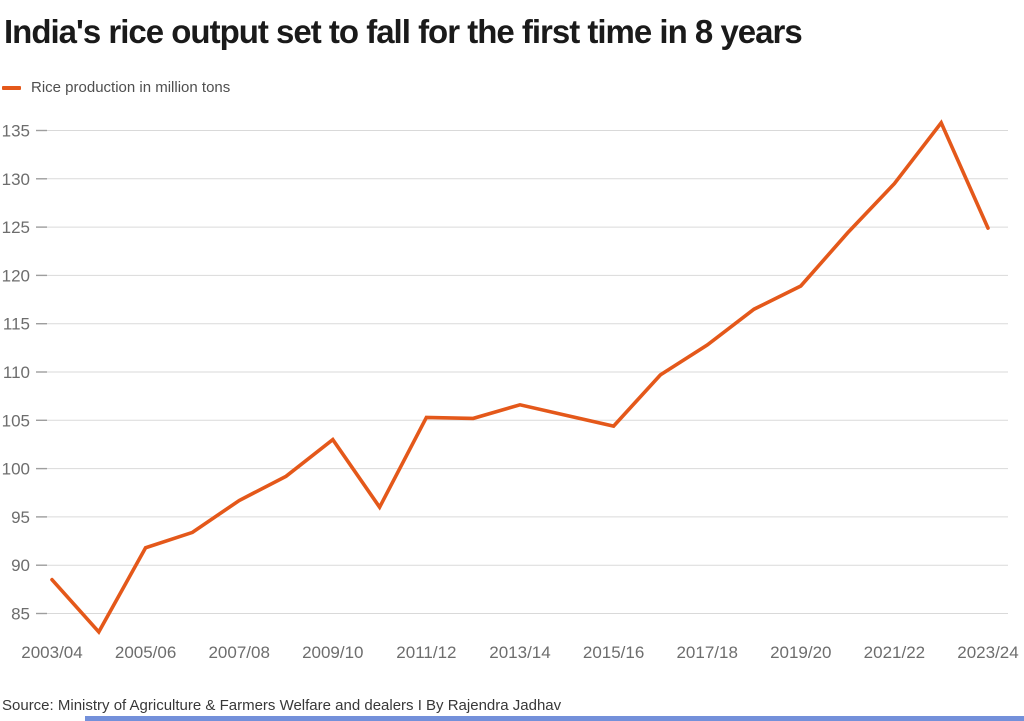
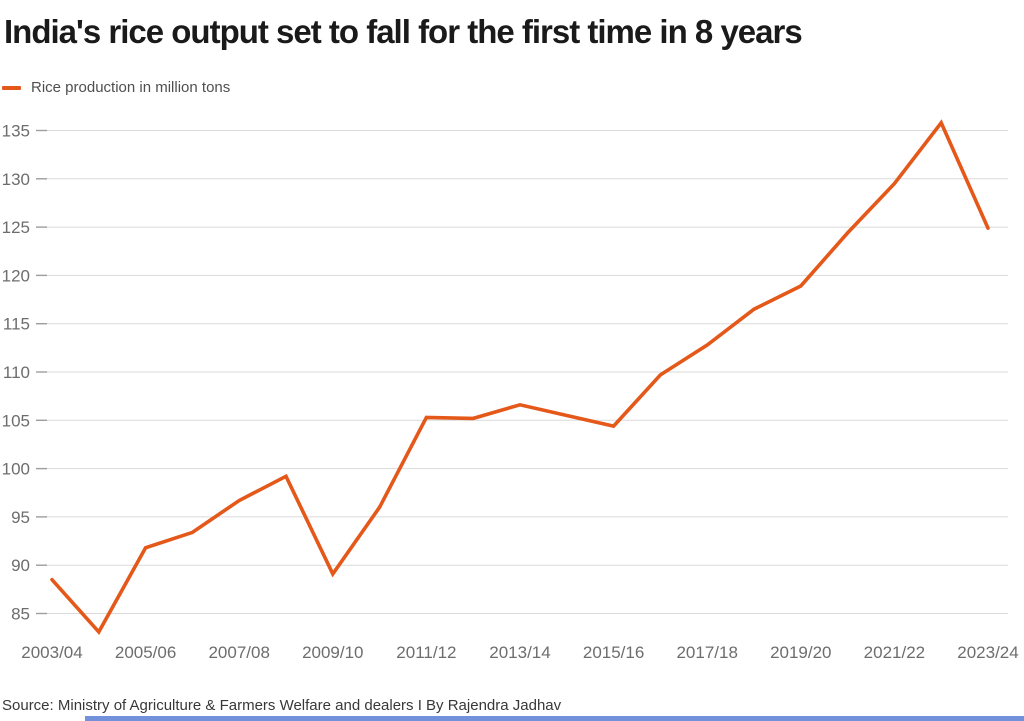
2009/10: 103 -> 89
